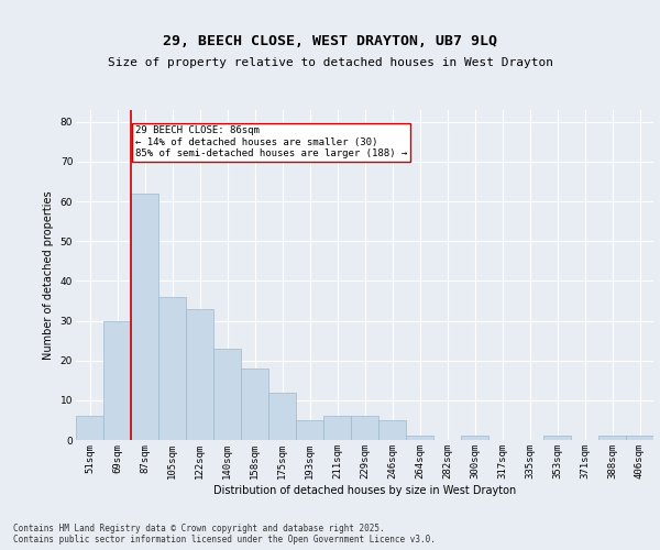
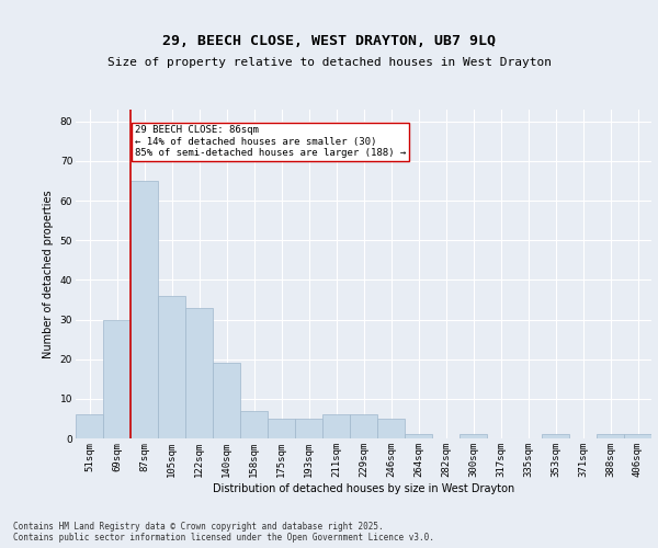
87sqm: 62 -> 65
140sqm: 23 -> 19
158sqm: 18 -> 7
175sqm: 12 -> 5
